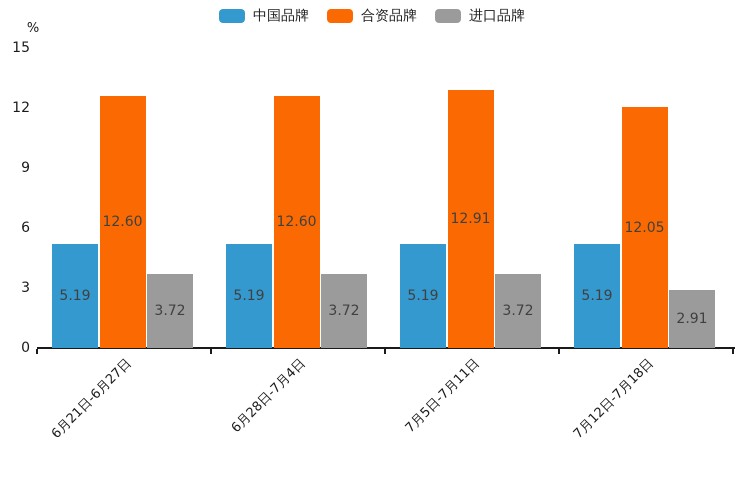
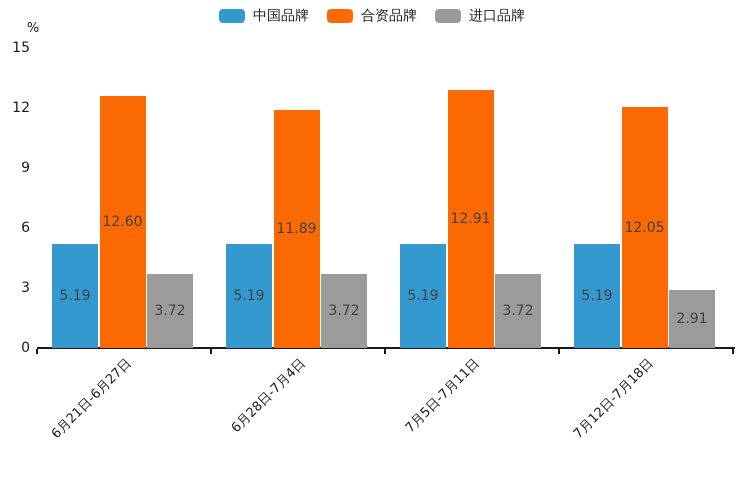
合资品牌/6月28日-7月4日: 12.60 -> 11.89
